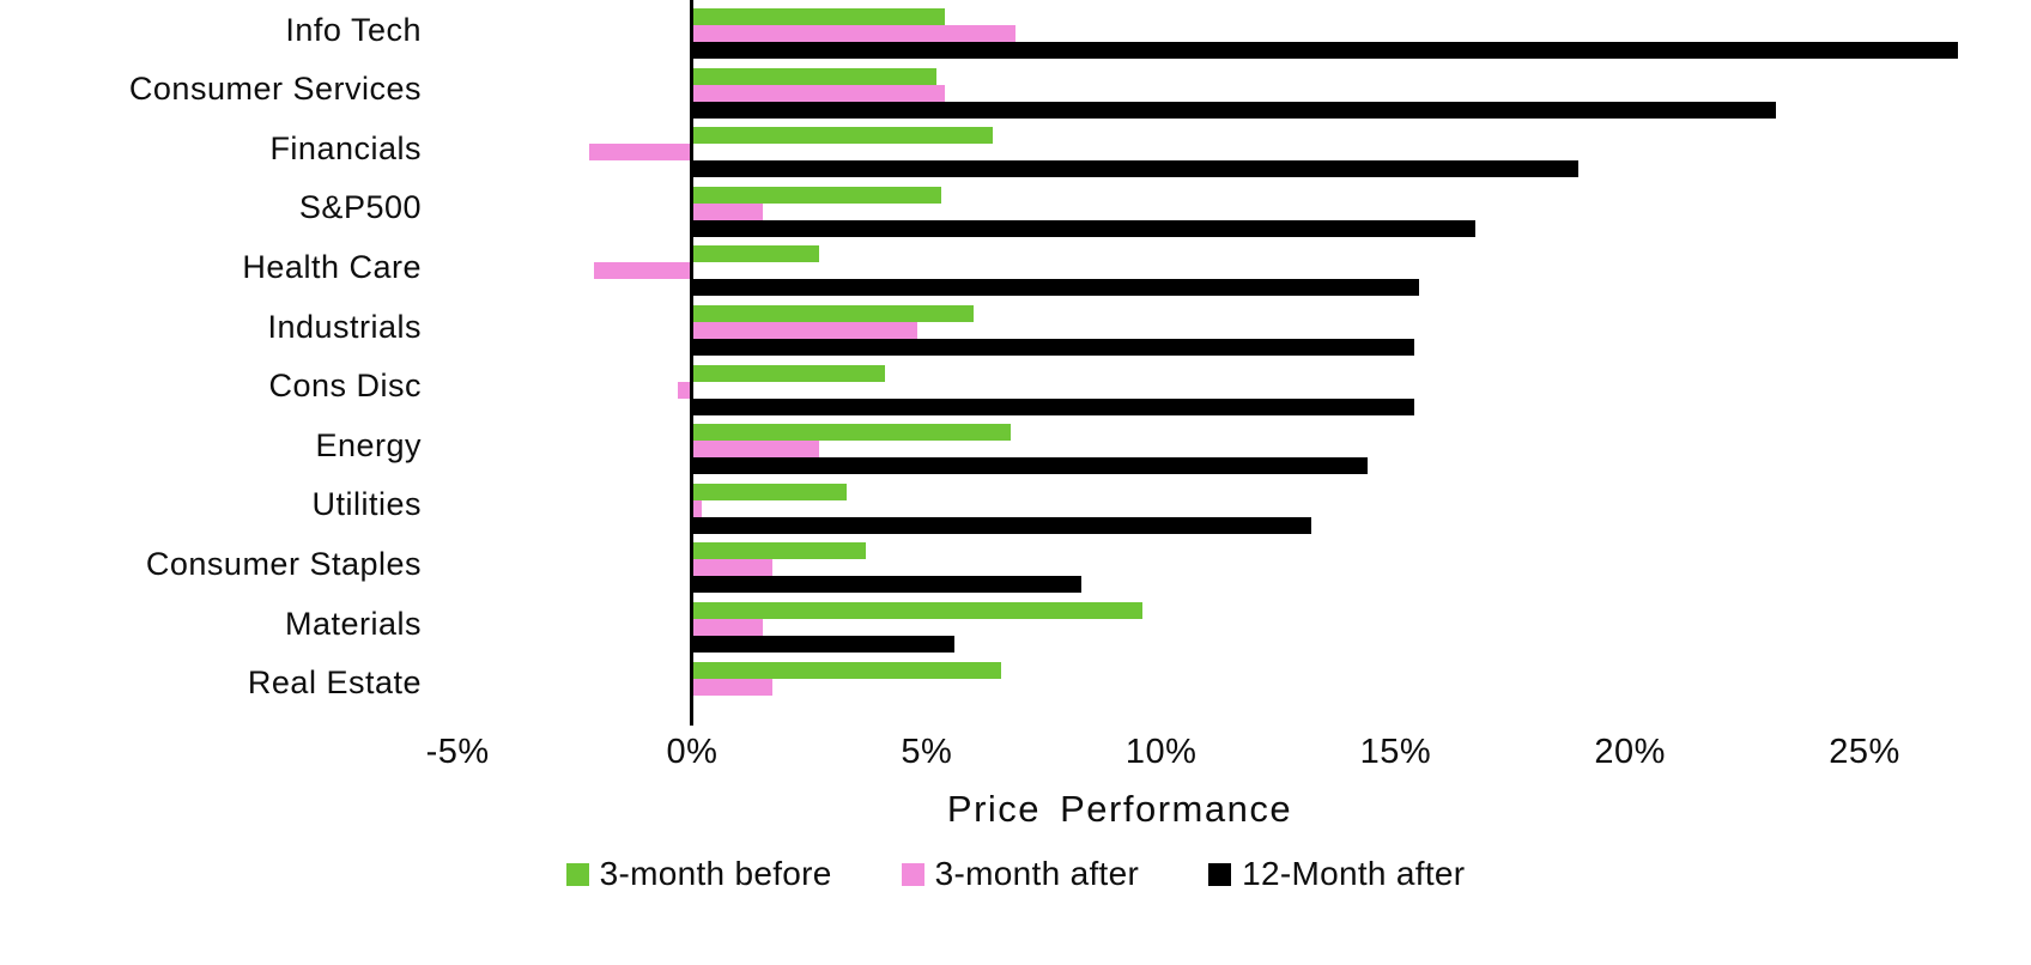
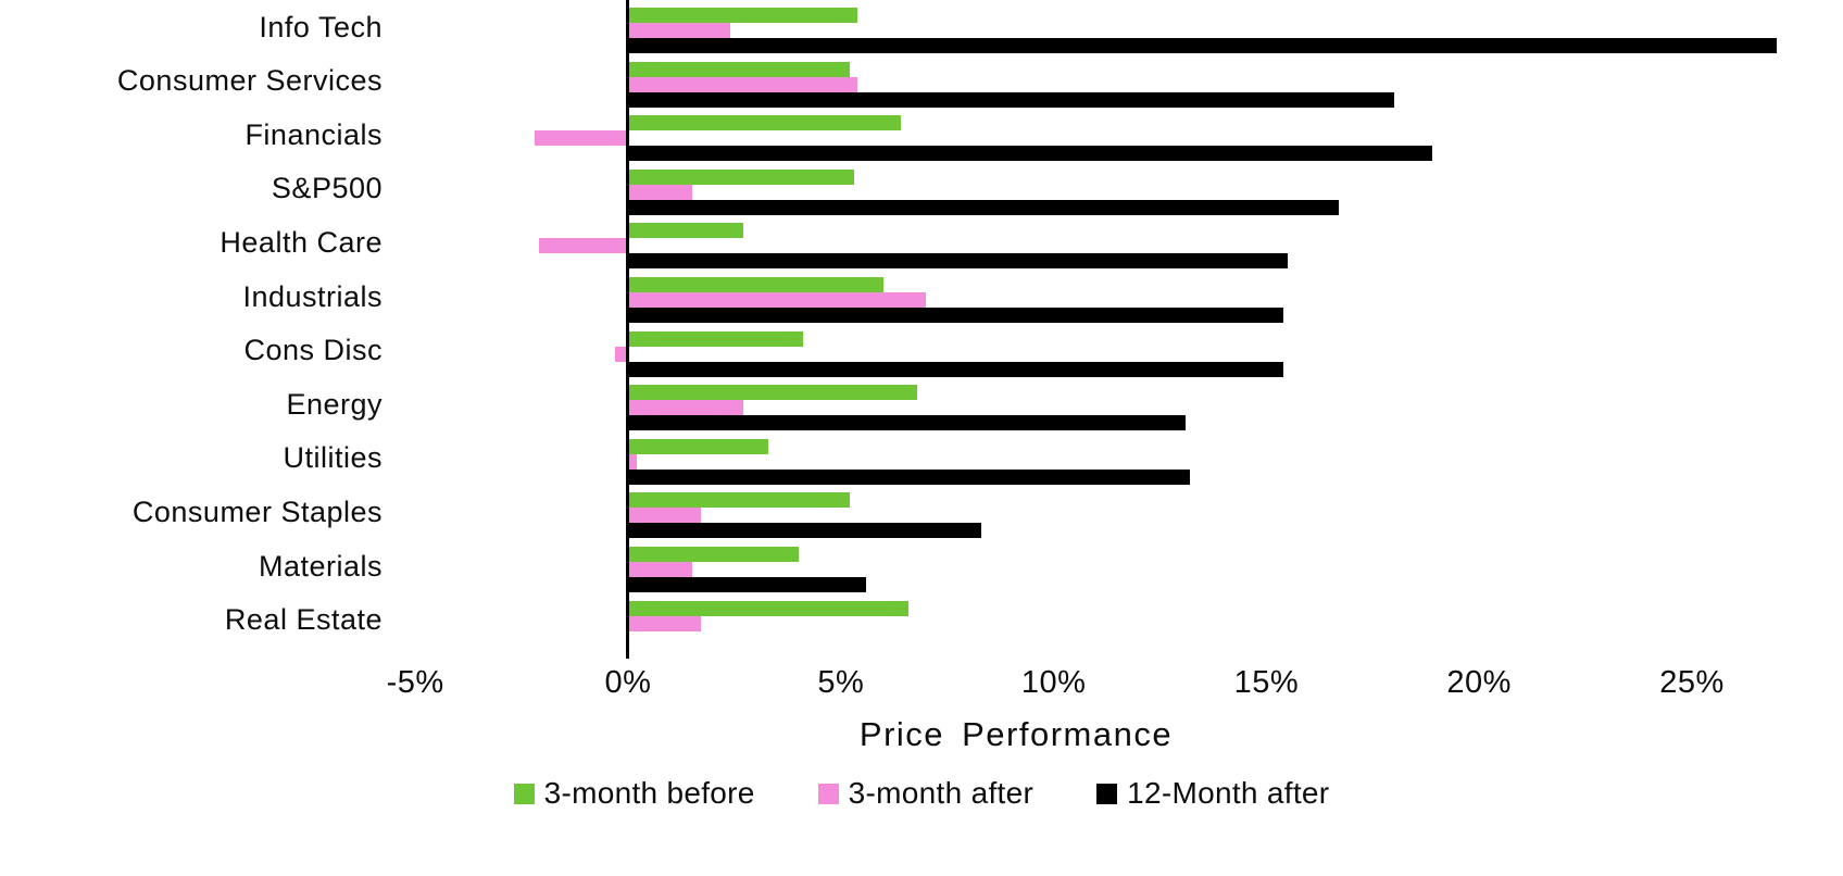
3-month after/Info Tech: 6.9% -> 2.4%
12-Month after/Consumer Services: 23.1% -> 18.0%
3-month after/Industrials: 4.8% -> 7.0%
12-Month after/Energy: 14.4% -> 13.1%
3-month before/Consumer Staples: 3.7% -> 5.2%
3-month before/Materials: 9.6% -> 4.0%
